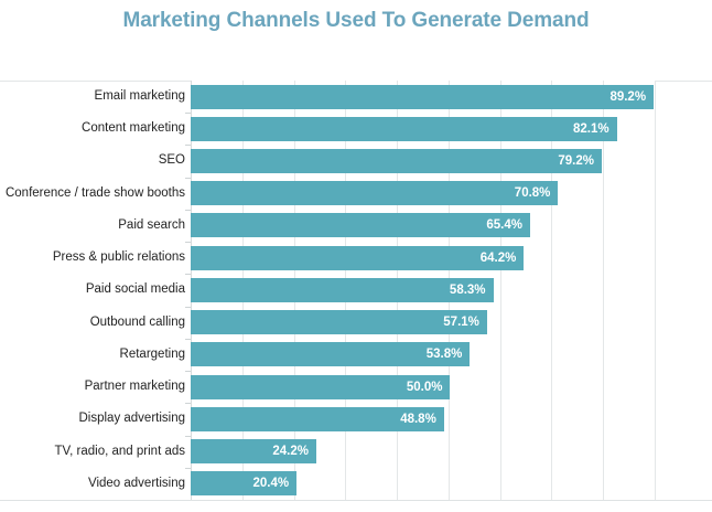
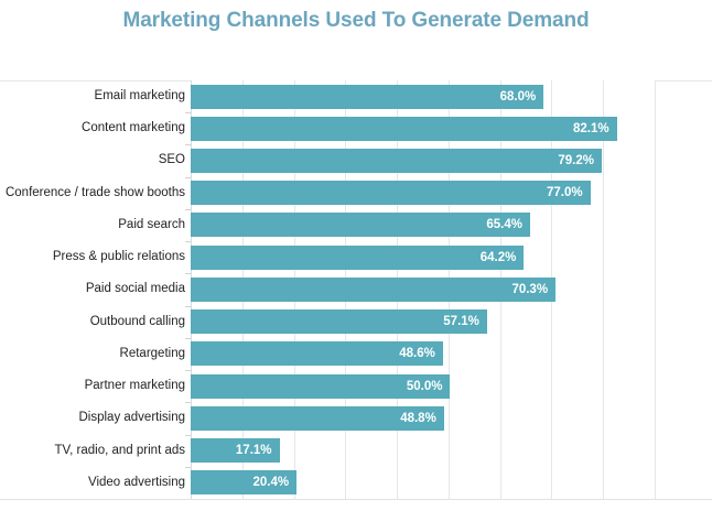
Email marketing: 89.2% -> 68.0%
Conference / trade show booths: 70.8% -> 77.0%
Paid social media: 58.3% -> 70.3%
Retargeting: 53.8% -> 48.6%
TV, radio, and print ads: 24.2% -> 17.1%
